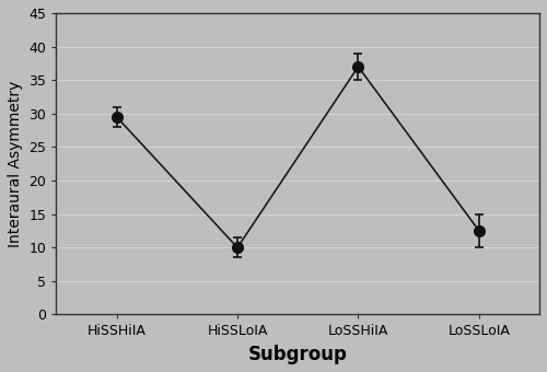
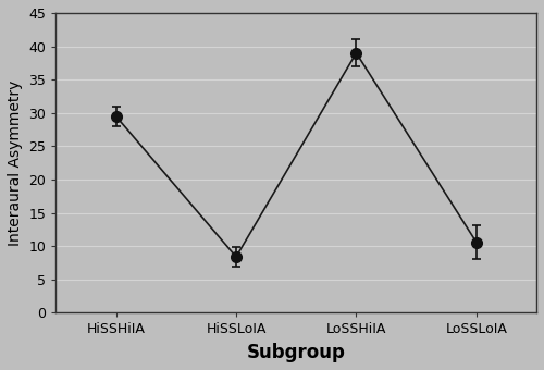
HiSSLoIA: 10.0 -> 8.4
LoSSHiIA: 37.0 -> 39.0
LoSSLoIA: 12.5 -> 10.6
